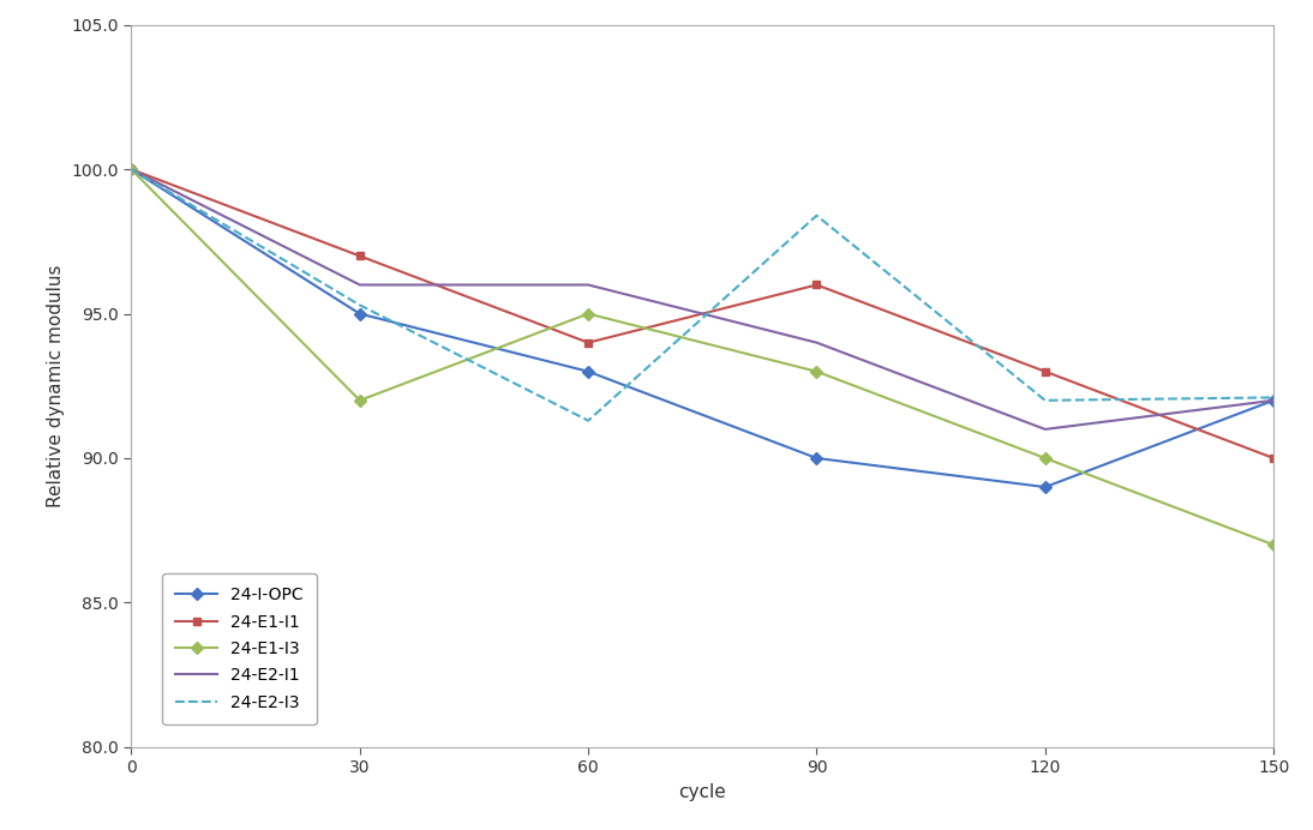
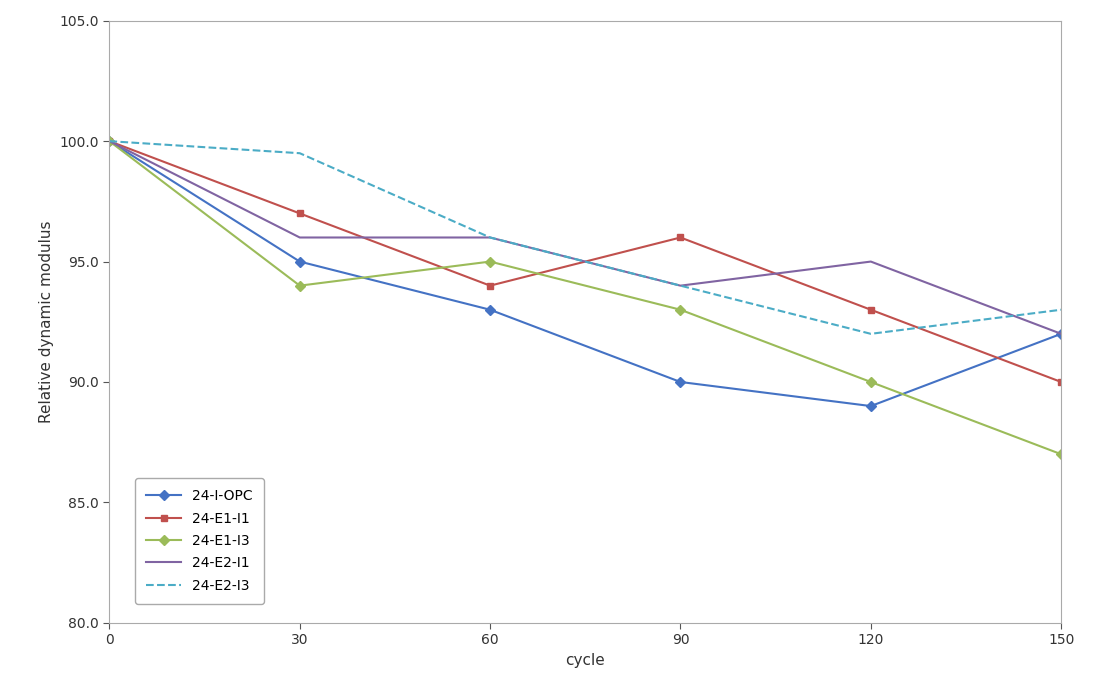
24-E1-I3/30: 92 -> 94
24-E2-I3/30: 95.3 -> 99.5
24-E2-I3/60: 91.3 -> 96.0
24-E2-I3/90: 98.4 -> 94.0
24-E2-I1/120: 91 -> 95
24-E2-I3/150: 92.1 -> 93.0
